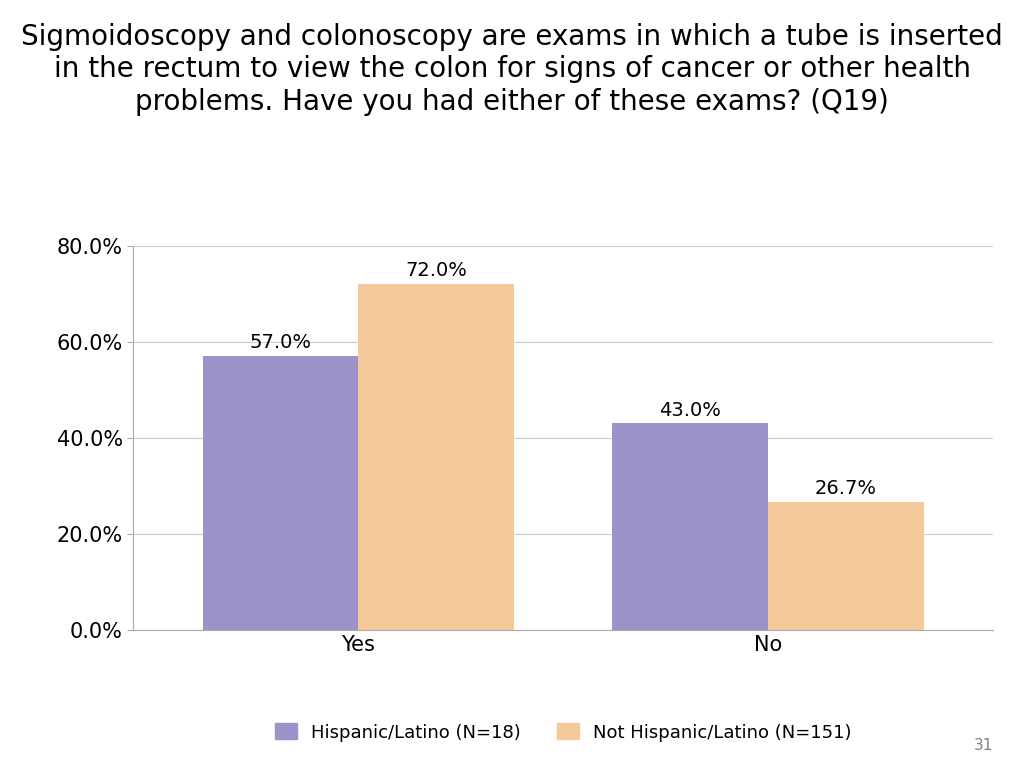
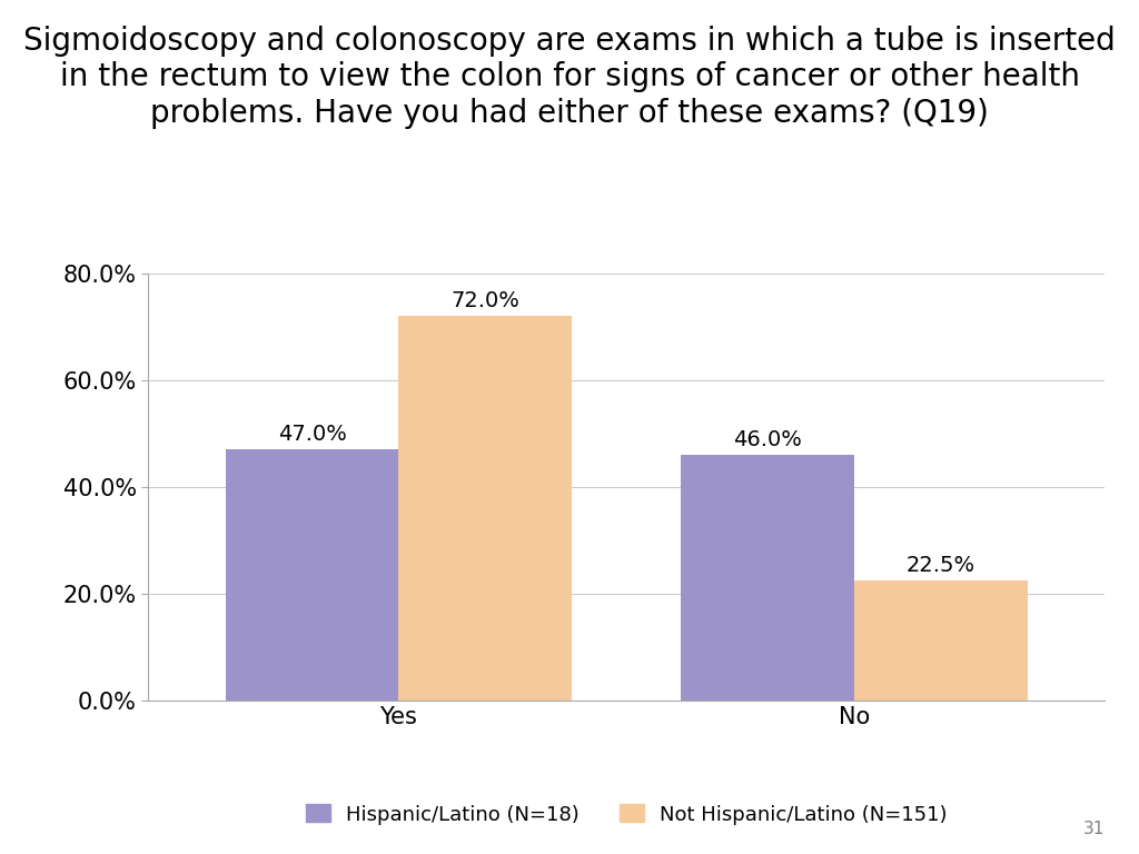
Hispanic/Latino (N=18)/Yes: 57.0% -> 47.0%
Hispanic/Latino (N=18)/No: 43.0% -> 46.0%
Not Hispanic/Latino (N=151)/No: 26.7% -> 22.5%
